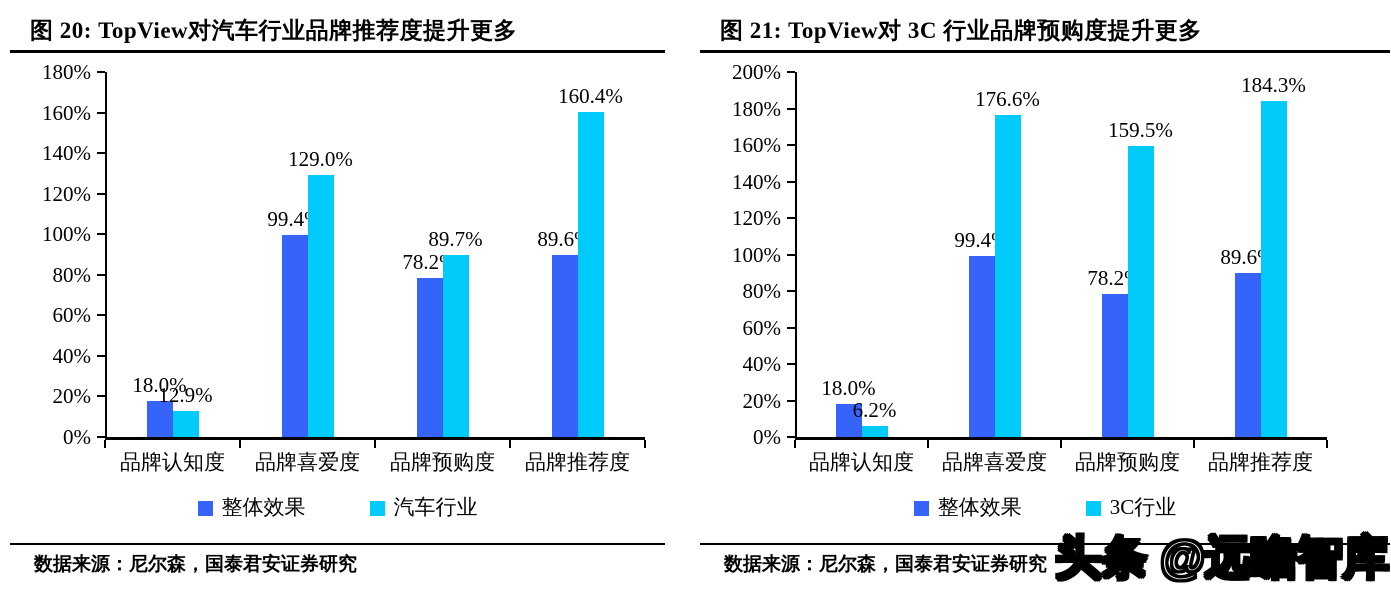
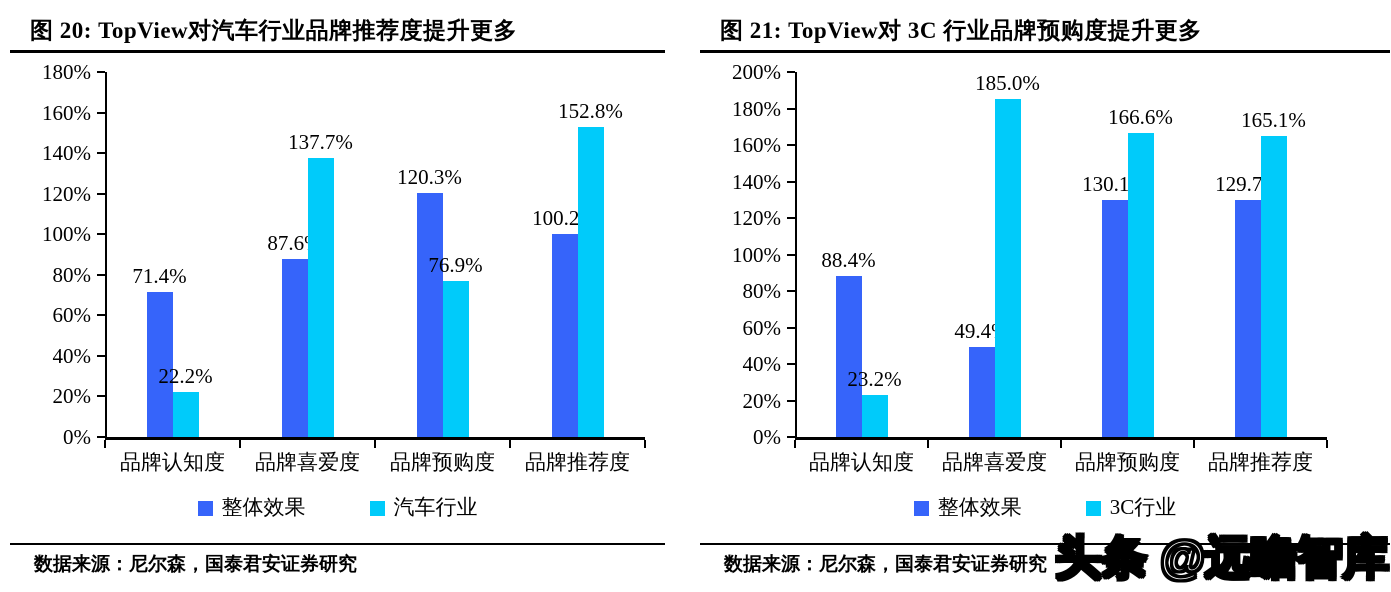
图 20: TopView对汽车行业品牌推荐度提升更多/整体效果/品牌认知度: 18.0% -> 71.4%
图 20: TopView对汽车行业品牌推荐度提升更多/汽车行业/品牌认知度: 12.9% -> 22.2%
图 20: TopView对汽车行业品牌推荐度提升更多/整体效果/品牌喜爱度: 99.4% -> 87.6%
图 20: TopView对汽车行业品牌推荐度提升更多/汽车行业/品牌喜爱度: 129.0% -> 137.7%
图 20: TopView对汽车行业品牌推荐度提升更多/整体效果/品牌预购度: 78.2% -> 120.3%
图 20: TopView对汽车行业品牌推荐度提升更多/汽车行业/品牌预购度: 89.7% -> 76.9%
图 20: TopView对汽车行业品牌推荐度提升更多/整体效果/品牌推荐度: 89.6% -> 100.2%
图 20: TopView对汽车行业品牌推荐度提升更多/汽车行业/品牌推荐度: 160.4% -> 152.8%
图 21: TopView对 3C 行业品牌预购度提升更多/整体效果/品牌认知度: 18.0% -> 88.4%
图 21: TopView对 3C 行业品牌预购度提升更多/3C行业/品牌认知度: 6.2% -> 23.2%
图 21: TopView对 3C 行业品牌预购度提升更多/整体效果/品牌喜爱度: 99.4% -> 49.4%
图 21: TopView对 3C 行业品牌预购度提升更多/3C行业/品牌喜爱度: 176.6% -> 185.0%
图 21: TopView对 3C 行业品牌预购度提升更多/整体效果/品牌预购度: 78.2% -> 130.1%
图 21: TopView对 3C 行业品牌预购度提升更多/3C行业/品牌预购度: 159.5% -> 166.6%
图 21: TopView对 3C 行业品牌预购度提升更多/整体效果/品牌推荐度: 89.6% -> 129.7%
图 21: TopView对 3C 行业品牌预购度提升更多/3C行业/品牌推荐度: 184.3% -> 165.1%
